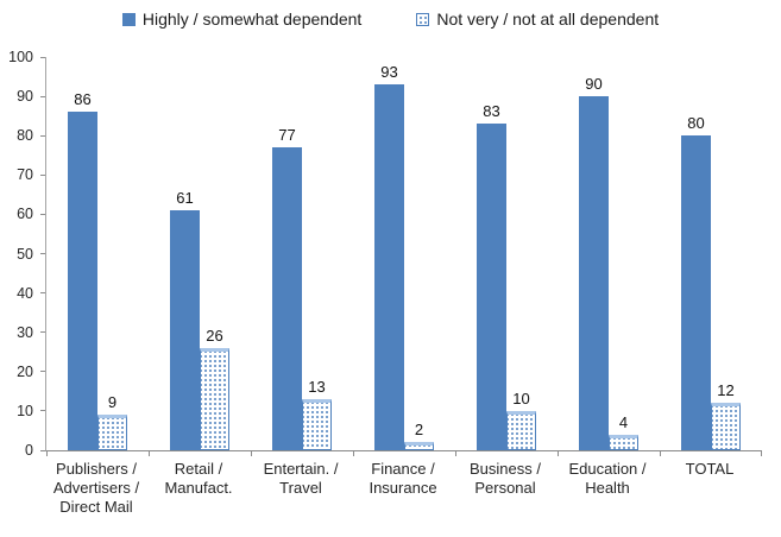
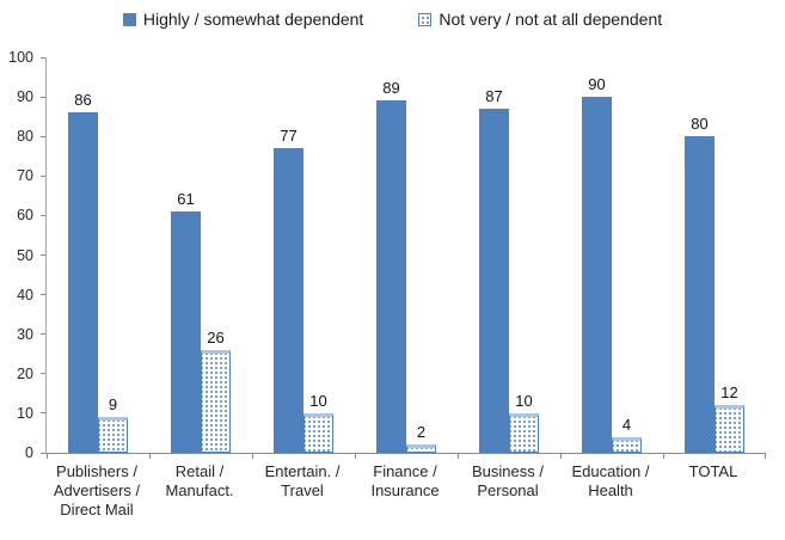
Not very / not at all dependent/Entertain. / Travel: 13 -> 10
Highly / somewhat dependent/Finance / Insurance: 93 -> 89
Highly / somewhat dependent/Business / Personal: 83 -> 87
